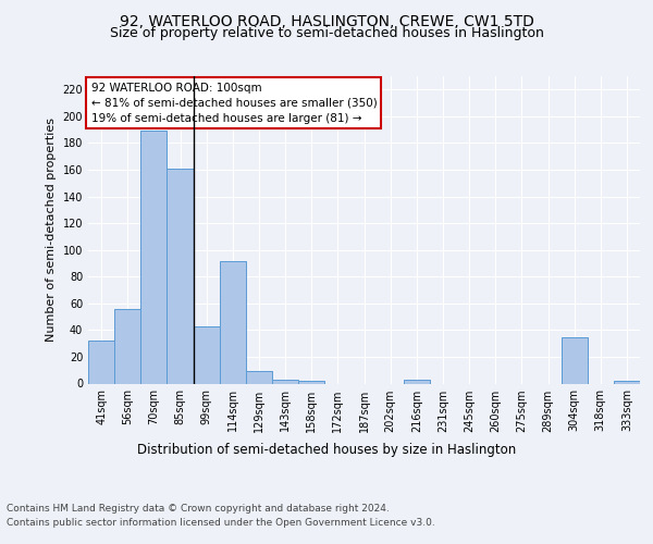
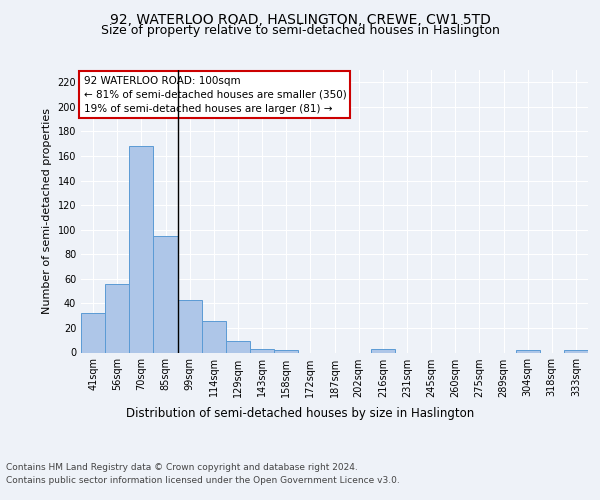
70sqm: 189 -> 168
85sqm: 161 -> 95
114sqm: 92 -> 26
304sqm: 35 -> 2
